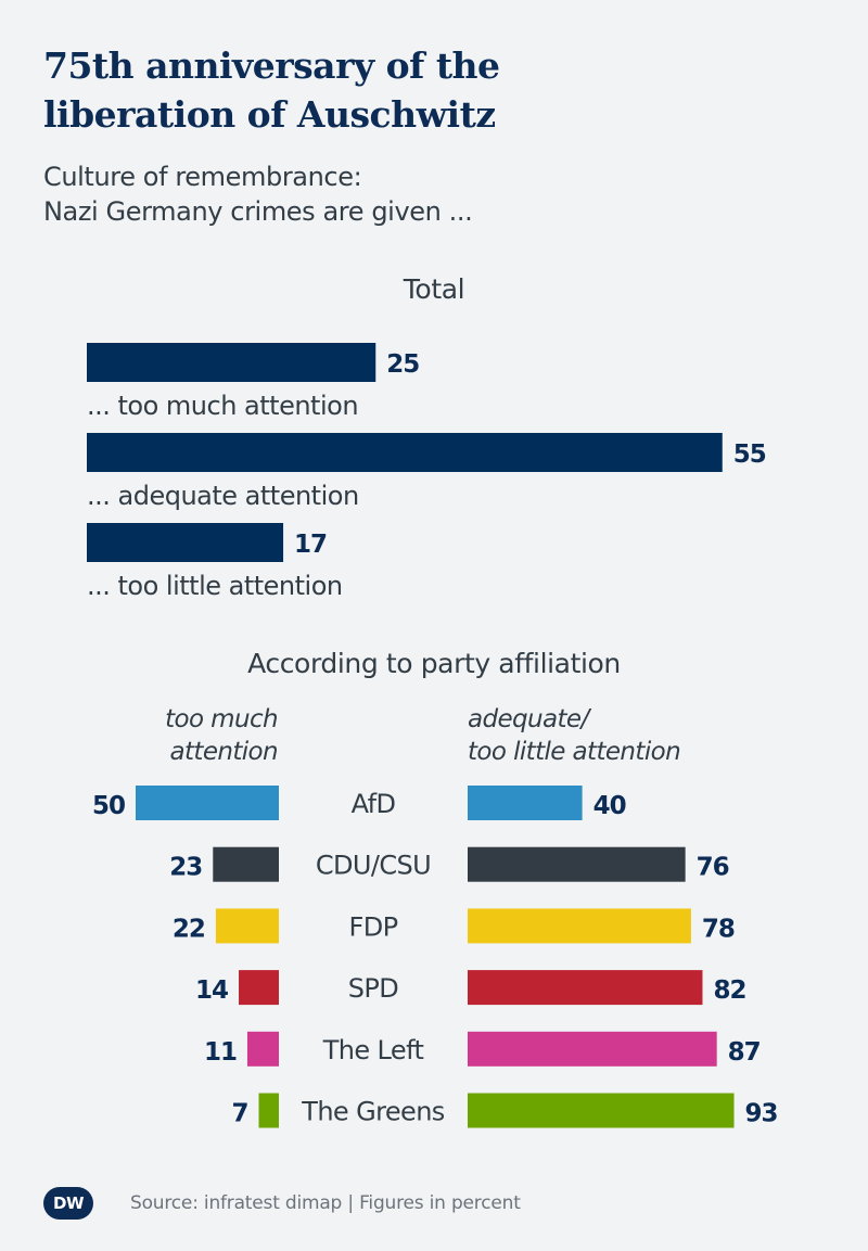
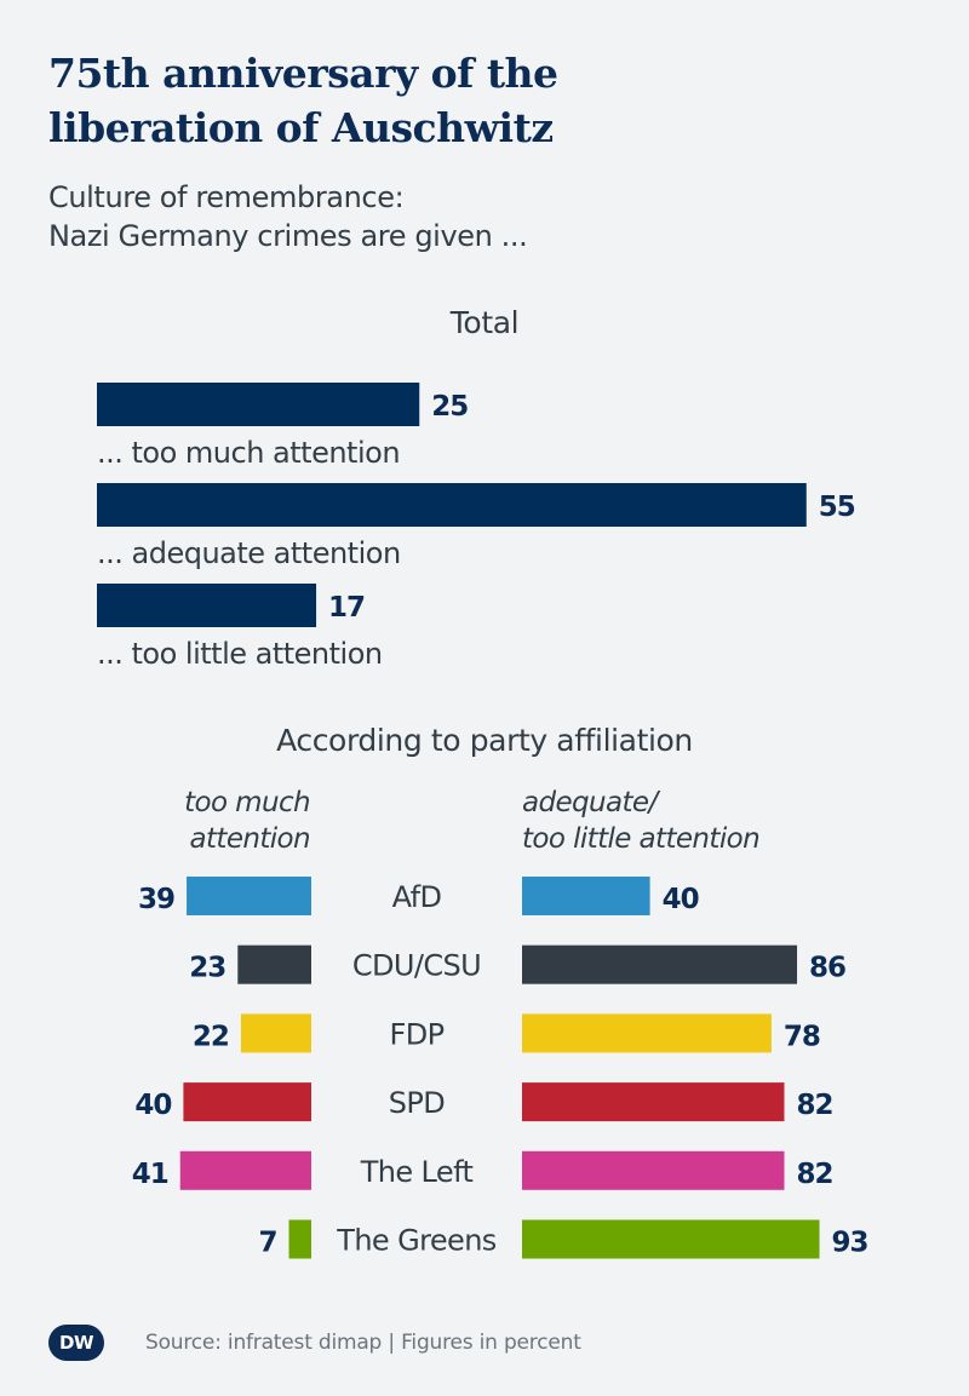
According to party affiliation/too much attention/AfD: 50 -> 39
According to party affiliation/adequate/too little attention/CDU/CSU: 76 -> 86
According to party affiliation/too much attention/SPD: 14 -> 40
According to party affiliation/too much attention/The Left: 11 -> 41
According to party affiliation/adequate/too little attention/The Left: 87 -> 82
